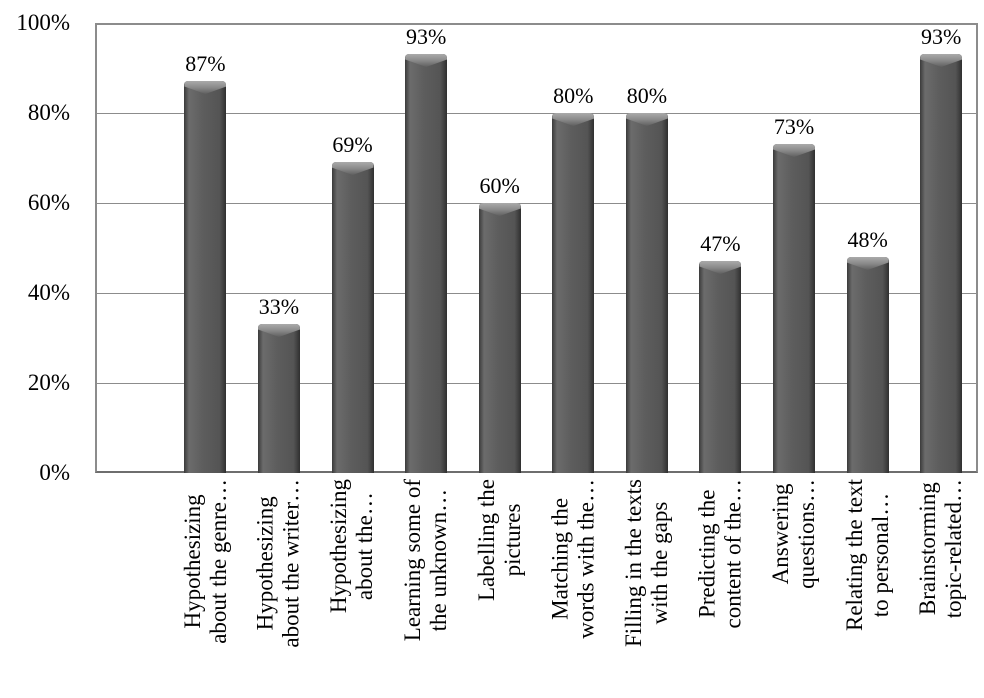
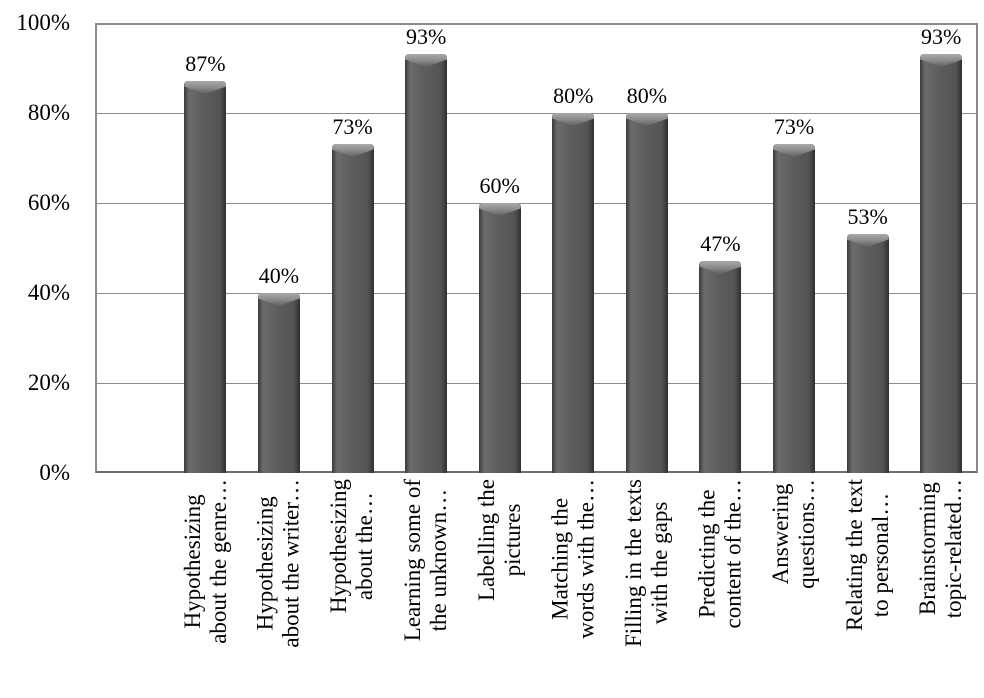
Hypothesizing about the writer…: 33% -> 40%
Hypothesizing about the…: 69% -> 73%
Relating the text to personal…: 48% -> 53%
